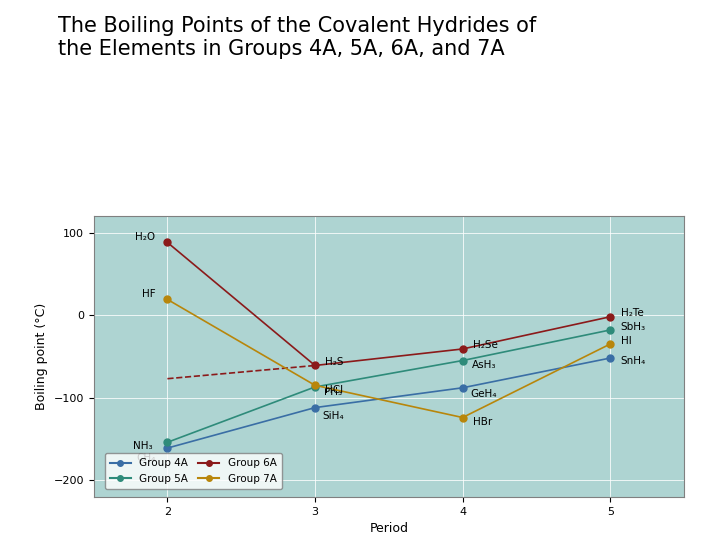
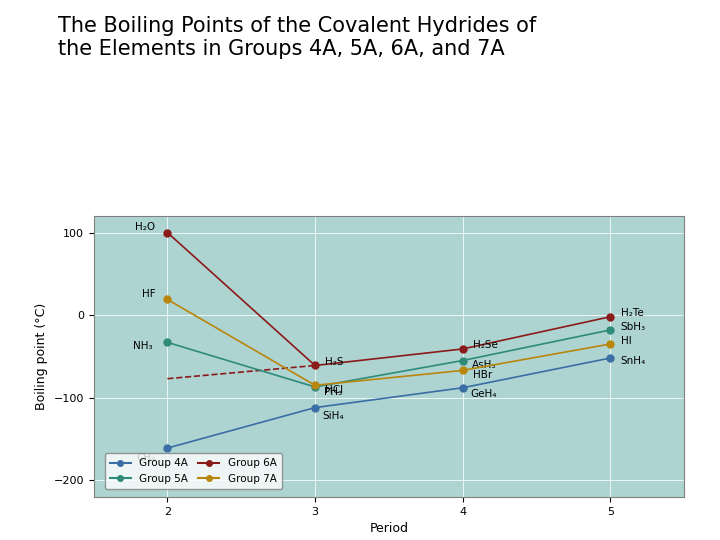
Group 5A/2: -154 -> -33
Group 6A/2: 88 -> 100
Group 7A/4: -124 -> -67
